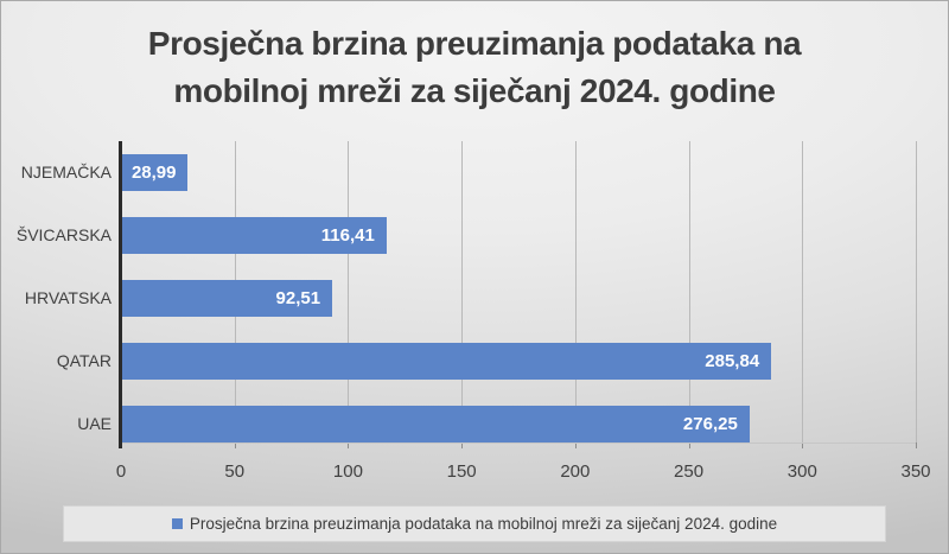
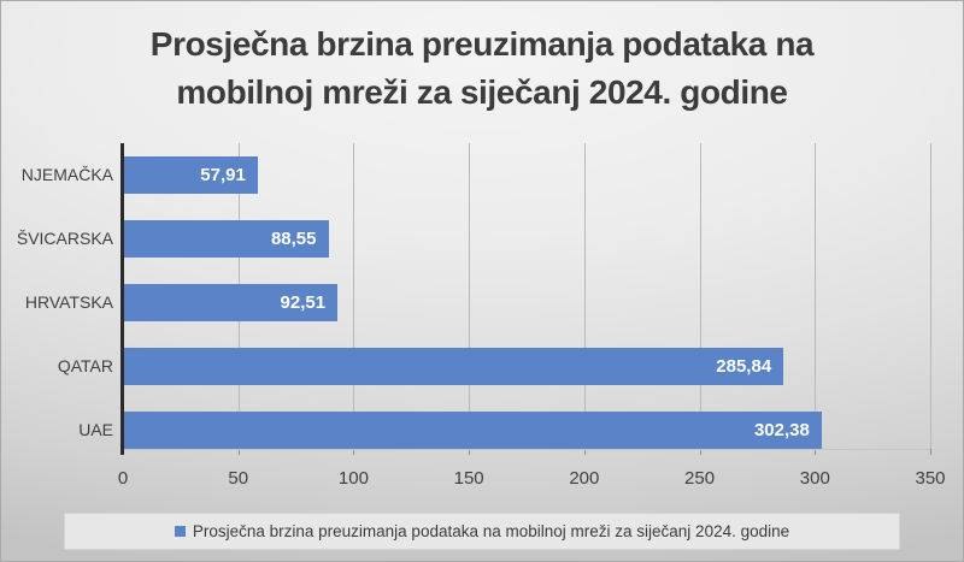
NJEMAČKA: 28,99 -> 57,91
ŠVICARSKA: 116,41 -> 88,55
UAE: 276,25 -> 302,38
